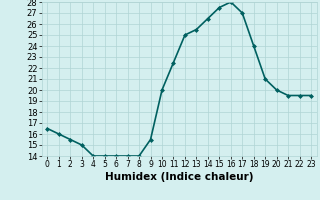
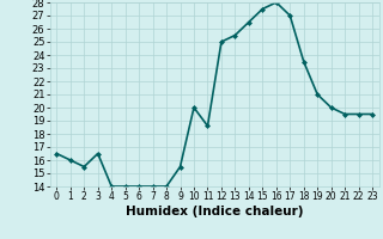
3: 15.0 -> 16.5
11: 22.5 -> 18.6
18: 24.0 -> 23.5
